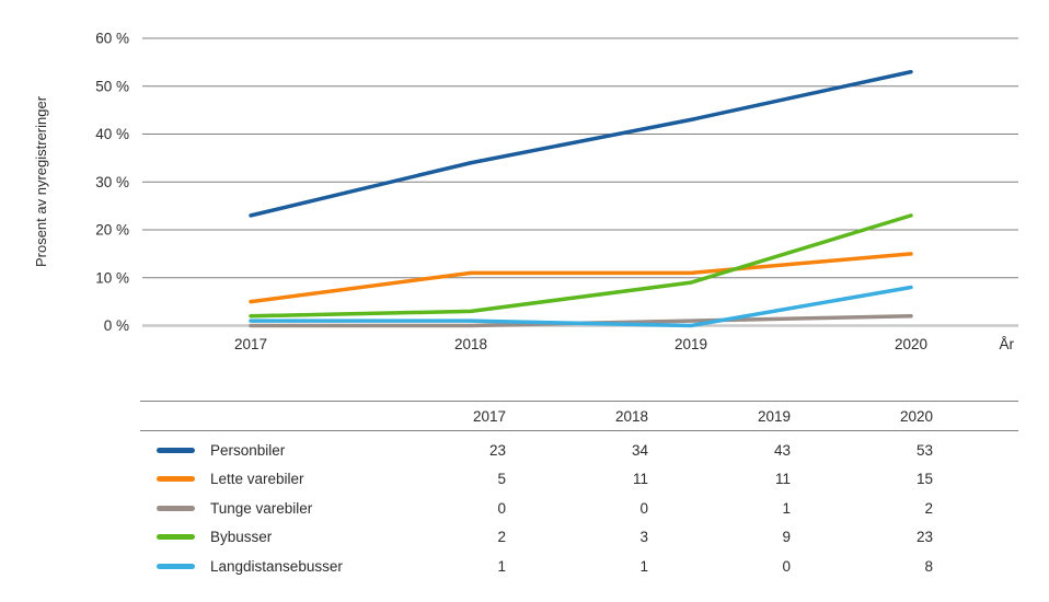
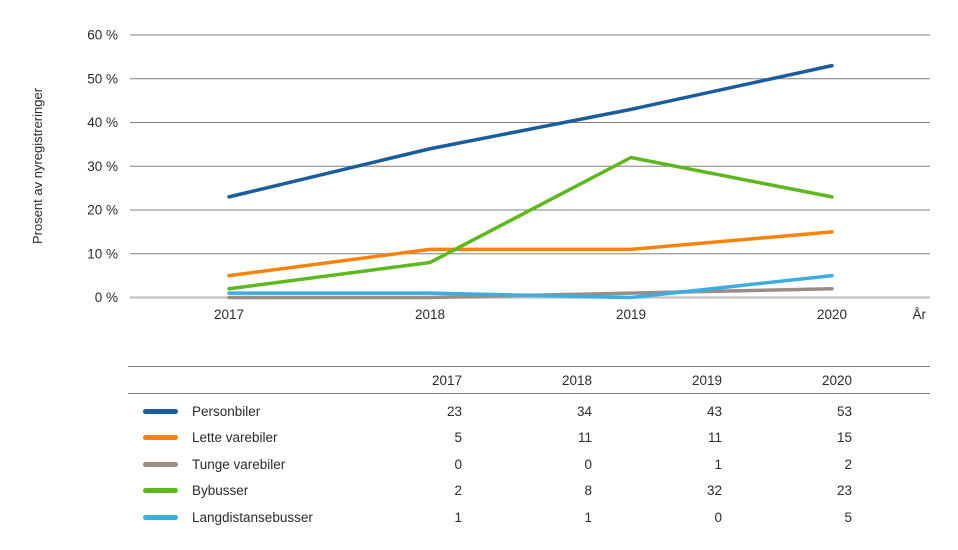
Bybusser/2018: 3 -> 8
Bybusser/2019: 9 -> 32
Langdistansebusser/2020: 8 -> 5
